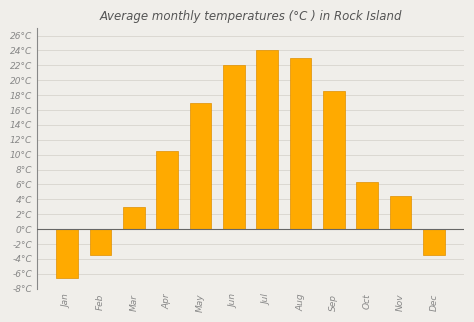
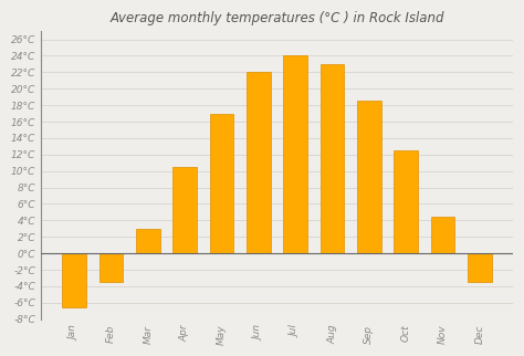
Oct: 6.4°C -> 12.5°C
